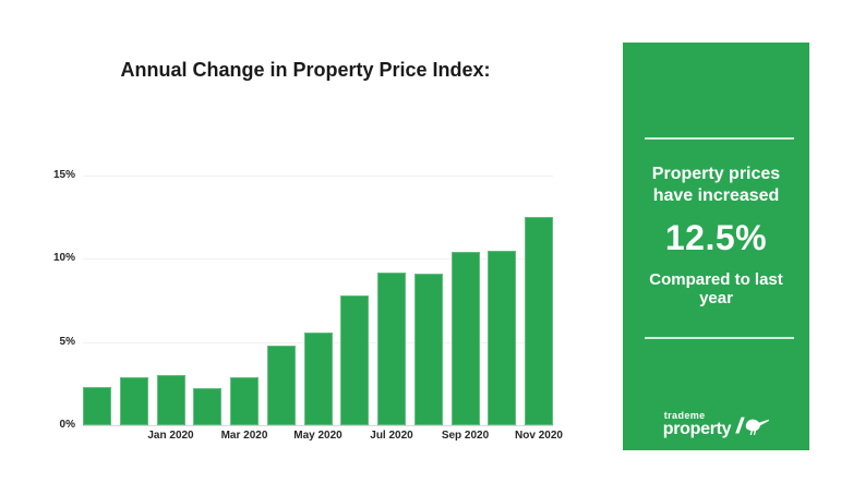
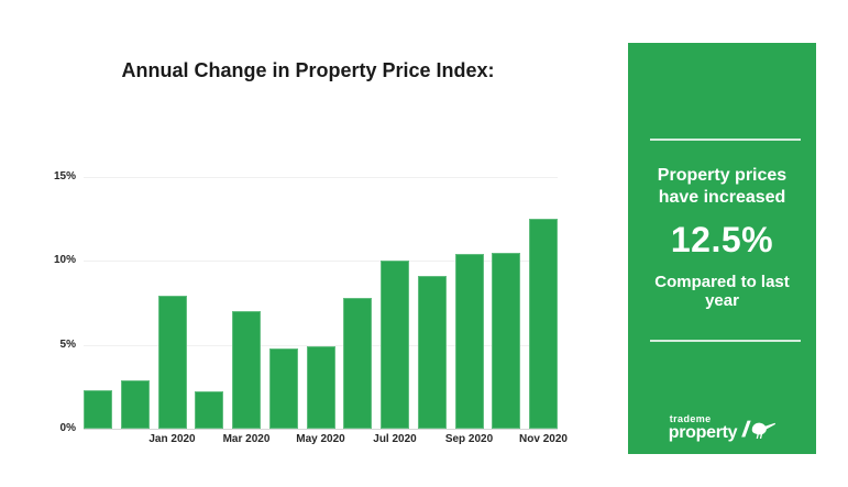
Jan 2020: 3.0% -> 7.9%
Mar 2020: 2.9% -> 7.0%
May 2020: 5.6% -> 4.9%
Jul 2020: 9.2% -> 10.0%
